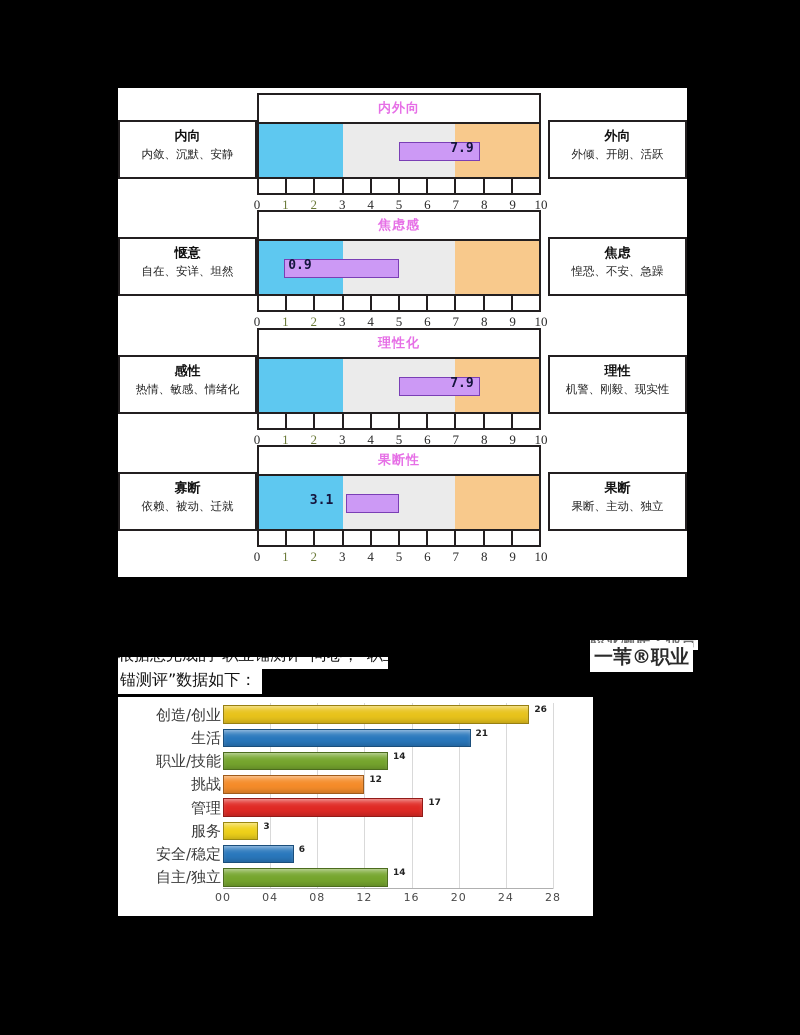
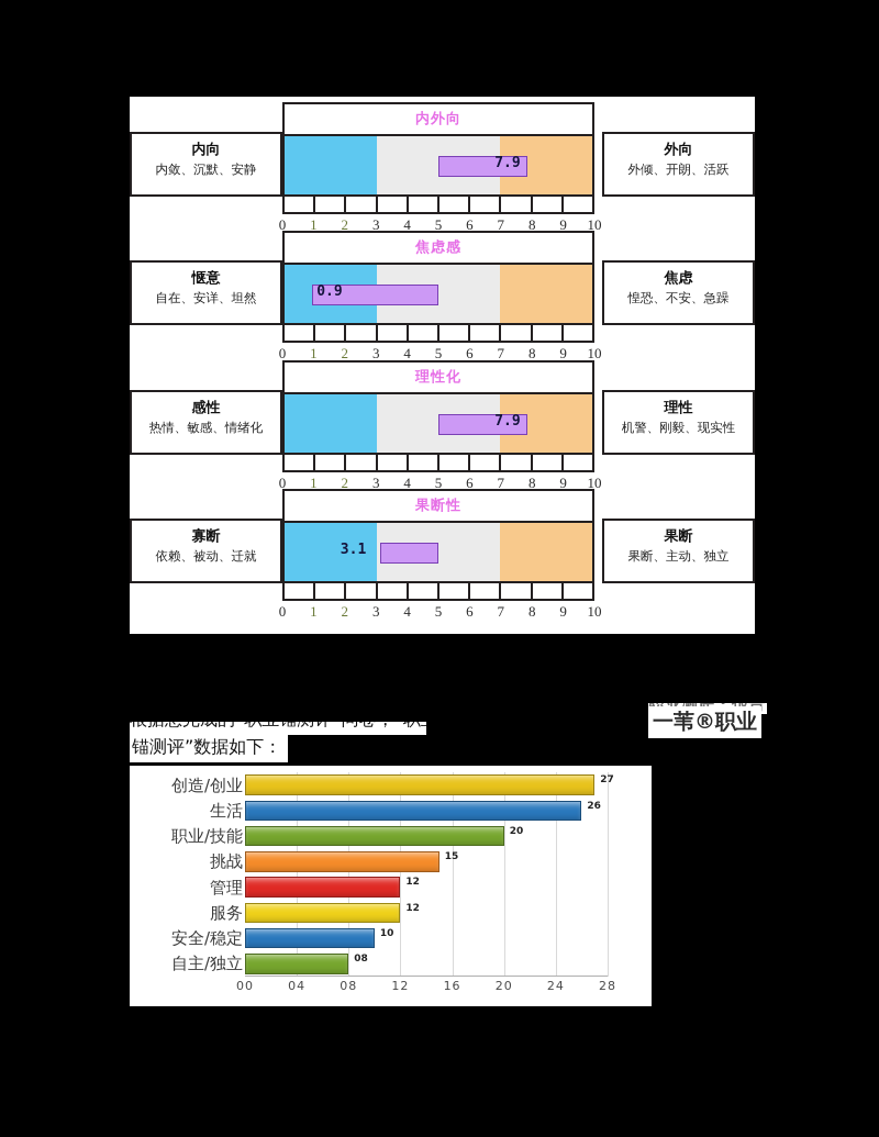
创造/创业: 26 -> 27
生活: 21 -> 26
职业/技能: 14 -> 20
挑战: 12 -> 15
管理: 17 -> 12
服务: 3 -> 12
安全/稳定: 6 -> 10
自主/独立: 14 -> 08
